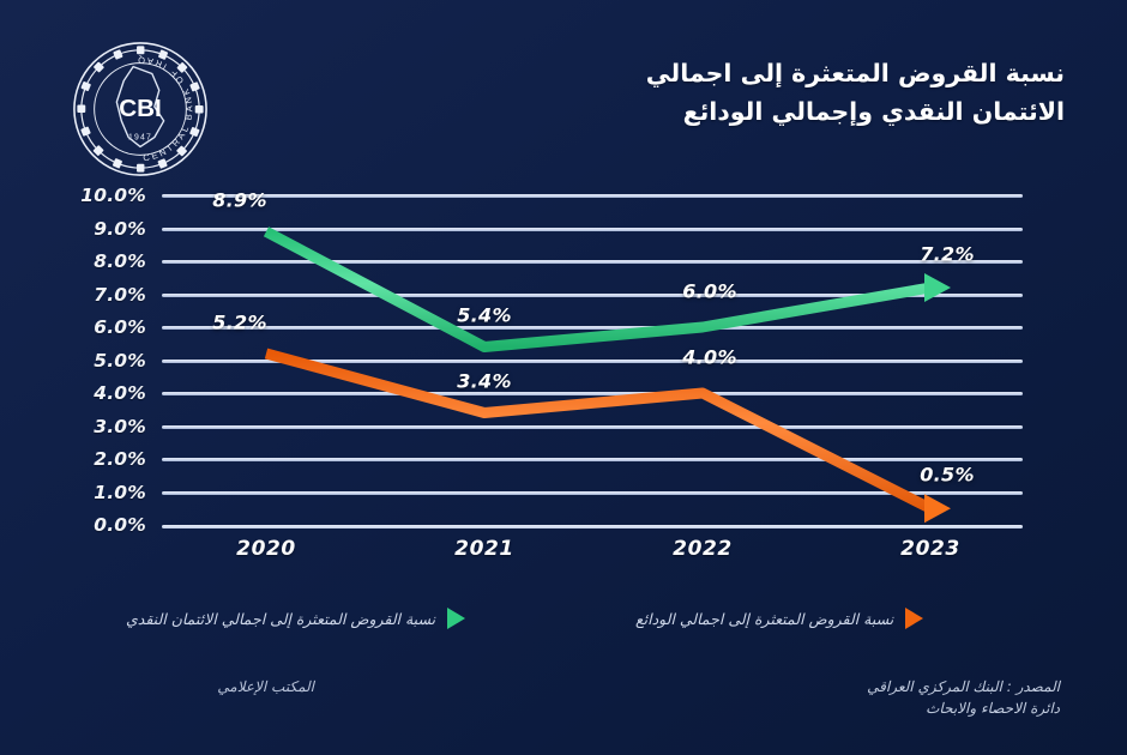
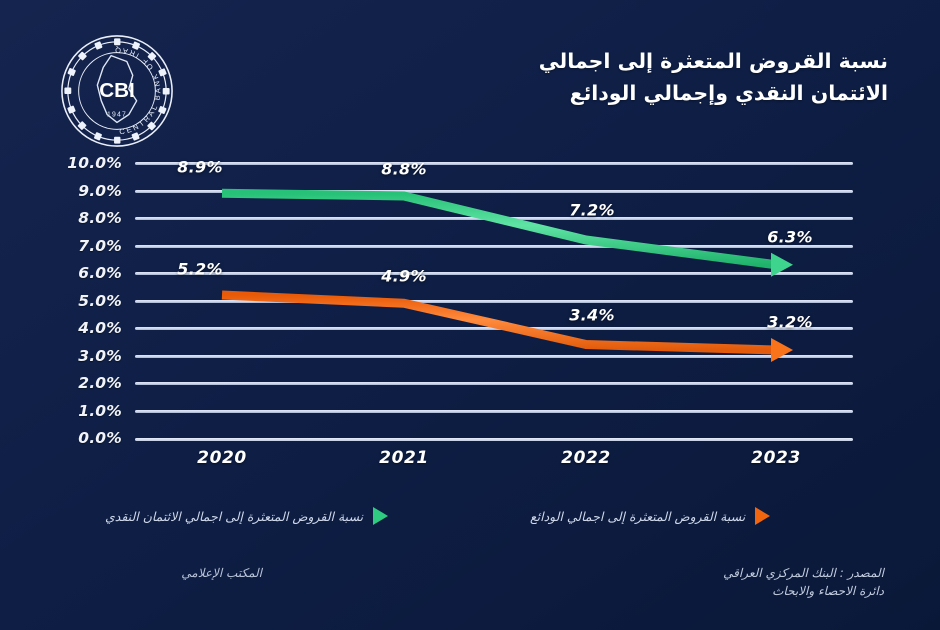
نسبة القروض المتعثرة إلى اجمالي الائتمان النقدي/2021: 5.4% -> 8.8%
نسبة القروض المتعثرة إلى اجمالي الودائع/2021: 3.4% -> 4.9%
نسبة القروض المتعثرة إلى اجمالي الائتمان النقدي/2022: 6.0% -> 7.2%
نسبة القروض المتعثرة إلى اجمالي الودائع/2022: 4.0% -> 3.4%
نسبة القروض المتعثرة إلى اجمالي الائتمان النقدي/2023: 7.2% -> 6.3%
نسبة القروض المتعثرة إلى اجمالي الودائع/2023: 0.5% -> 3.2%
